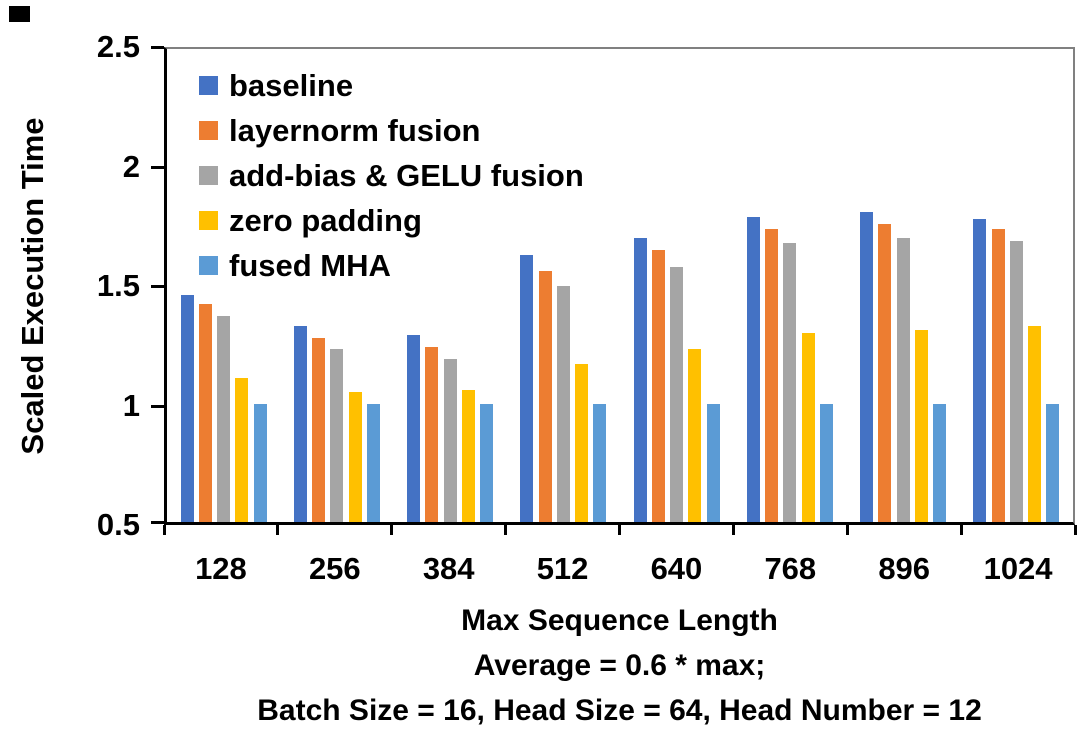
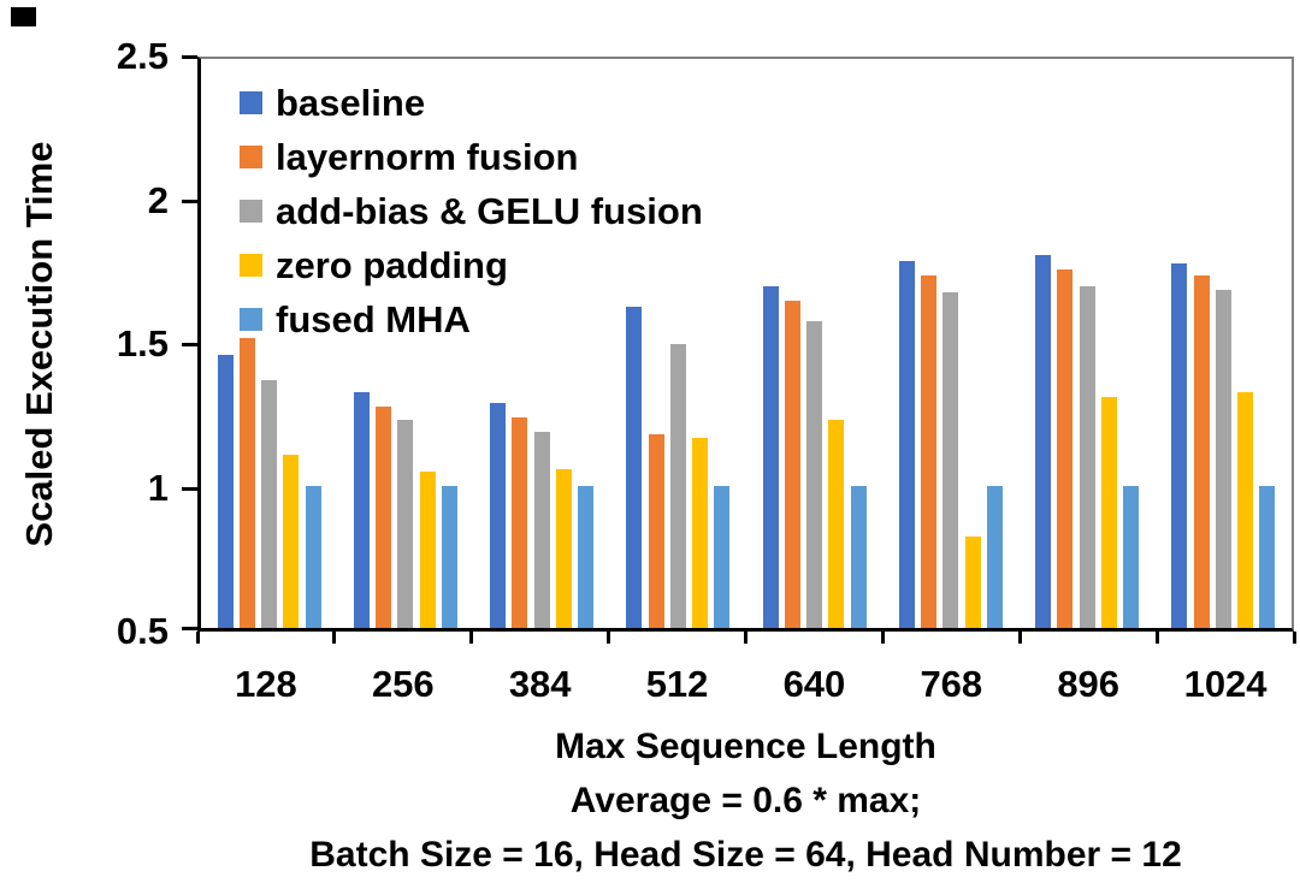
layernorm fusion/128: 1.42 -> 1.52
layernorm fusion/512: 1.56 -> 1.18
zero padding/768: 1.30 -> 0.82
